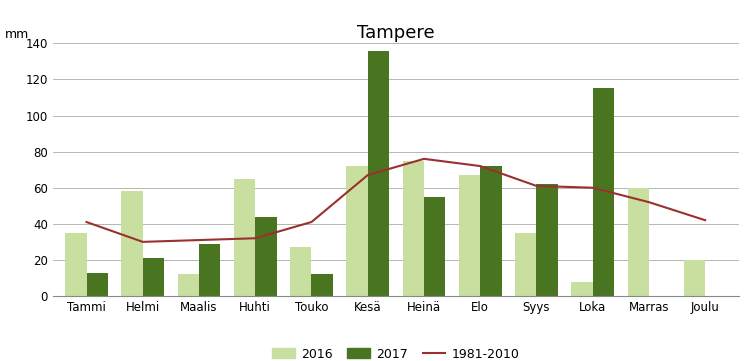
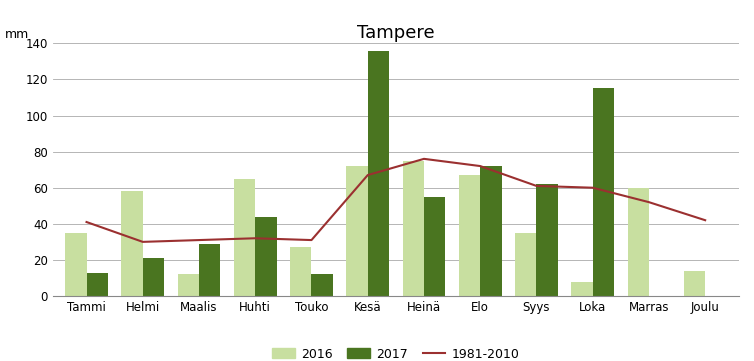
1981-2010/Touko: 41 -> 31
2016/Joulu: 20 -> 14
